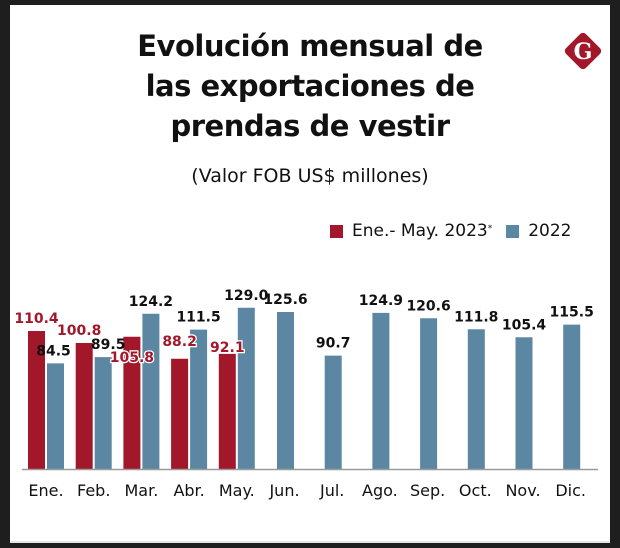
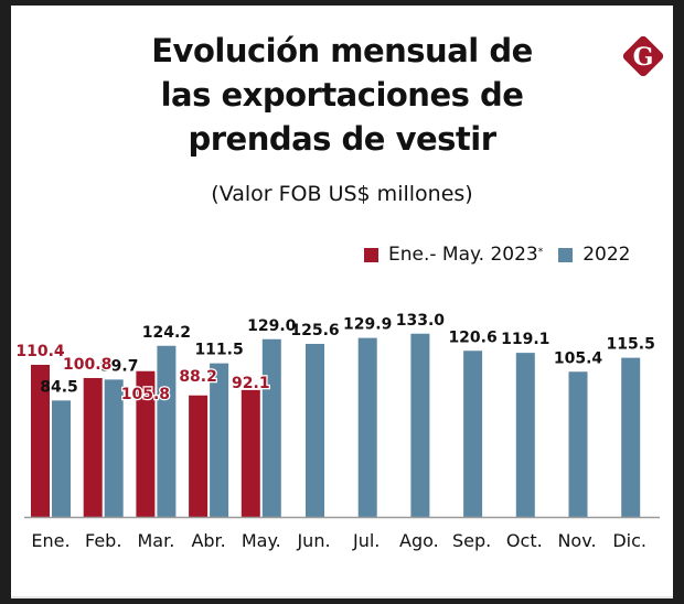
2022/Feb.: 89.5 -> 99.7
2022/Jul.: 90.7 -> 129.9
2022/Ago.: 124.9 -> 133.0
2022/Oct.: 111.8 -> 119.1
